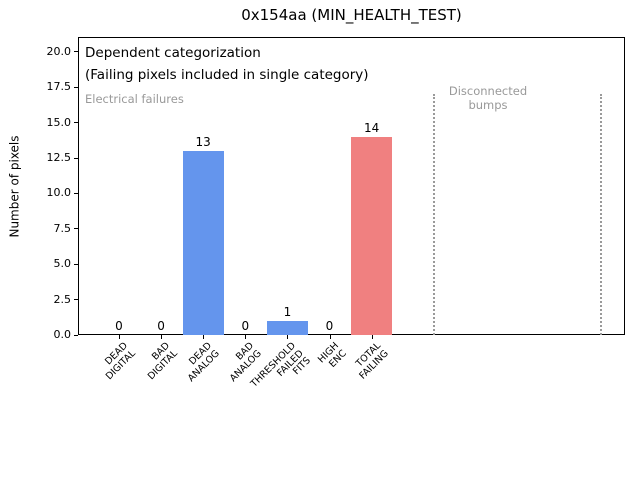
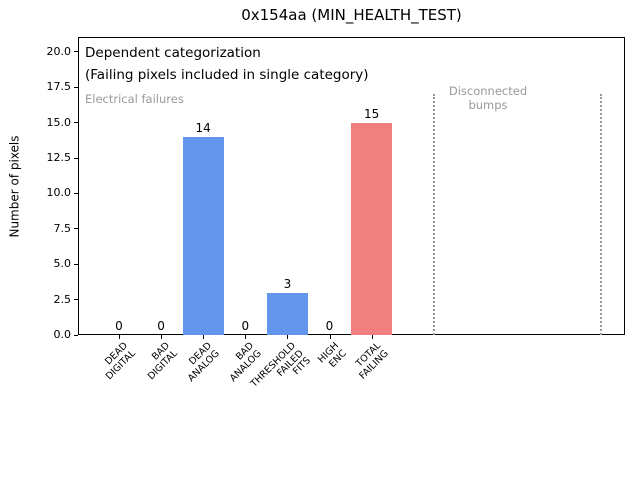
DEAD ANALOG: 13 -> 14
THRESHOLD FAILED FITS: 1 -> 3
TOTAL FAILING: 14 -> 15
